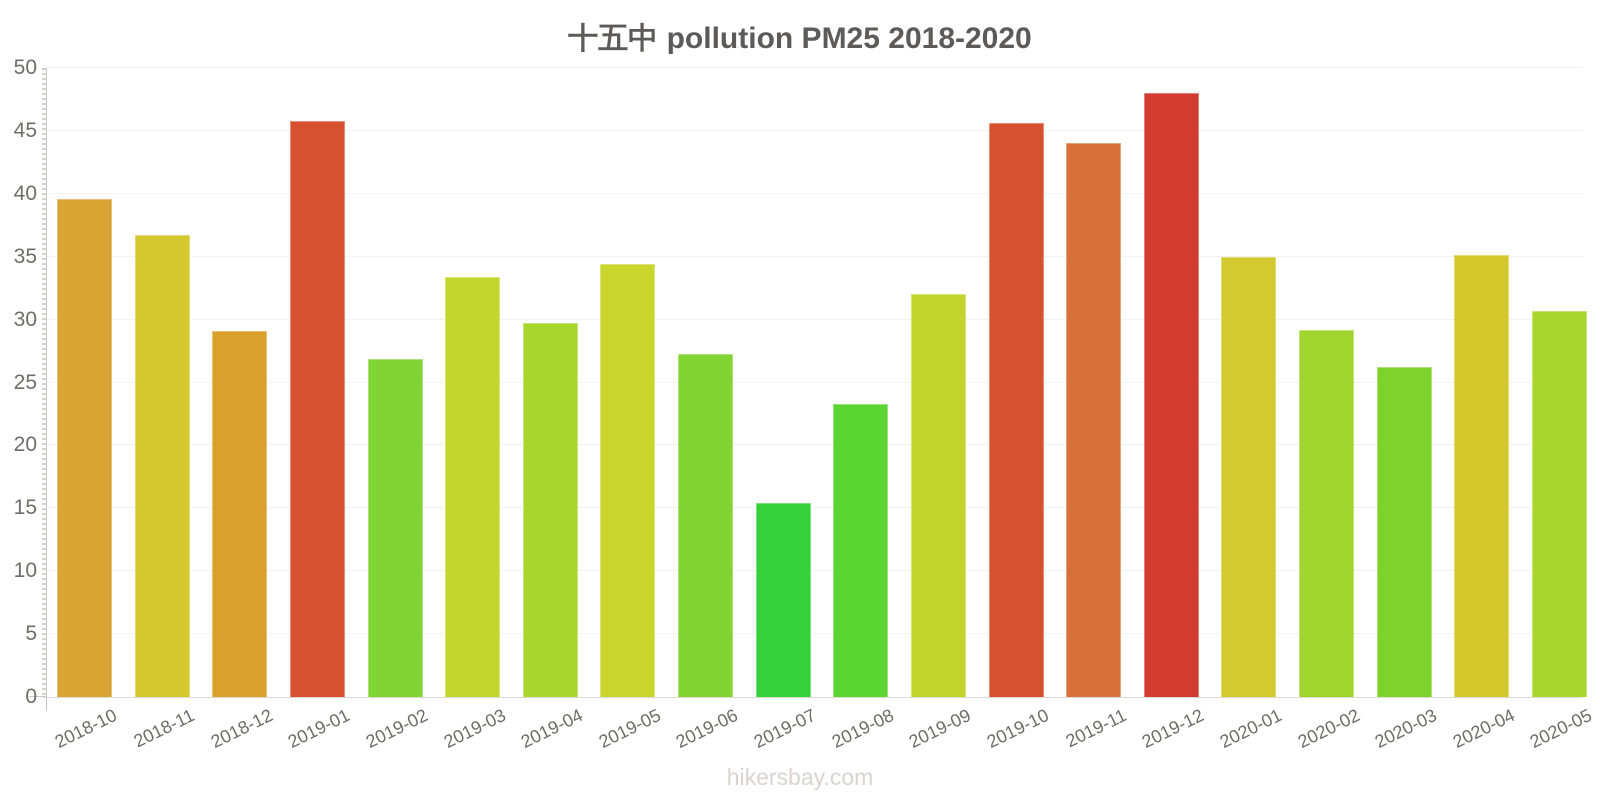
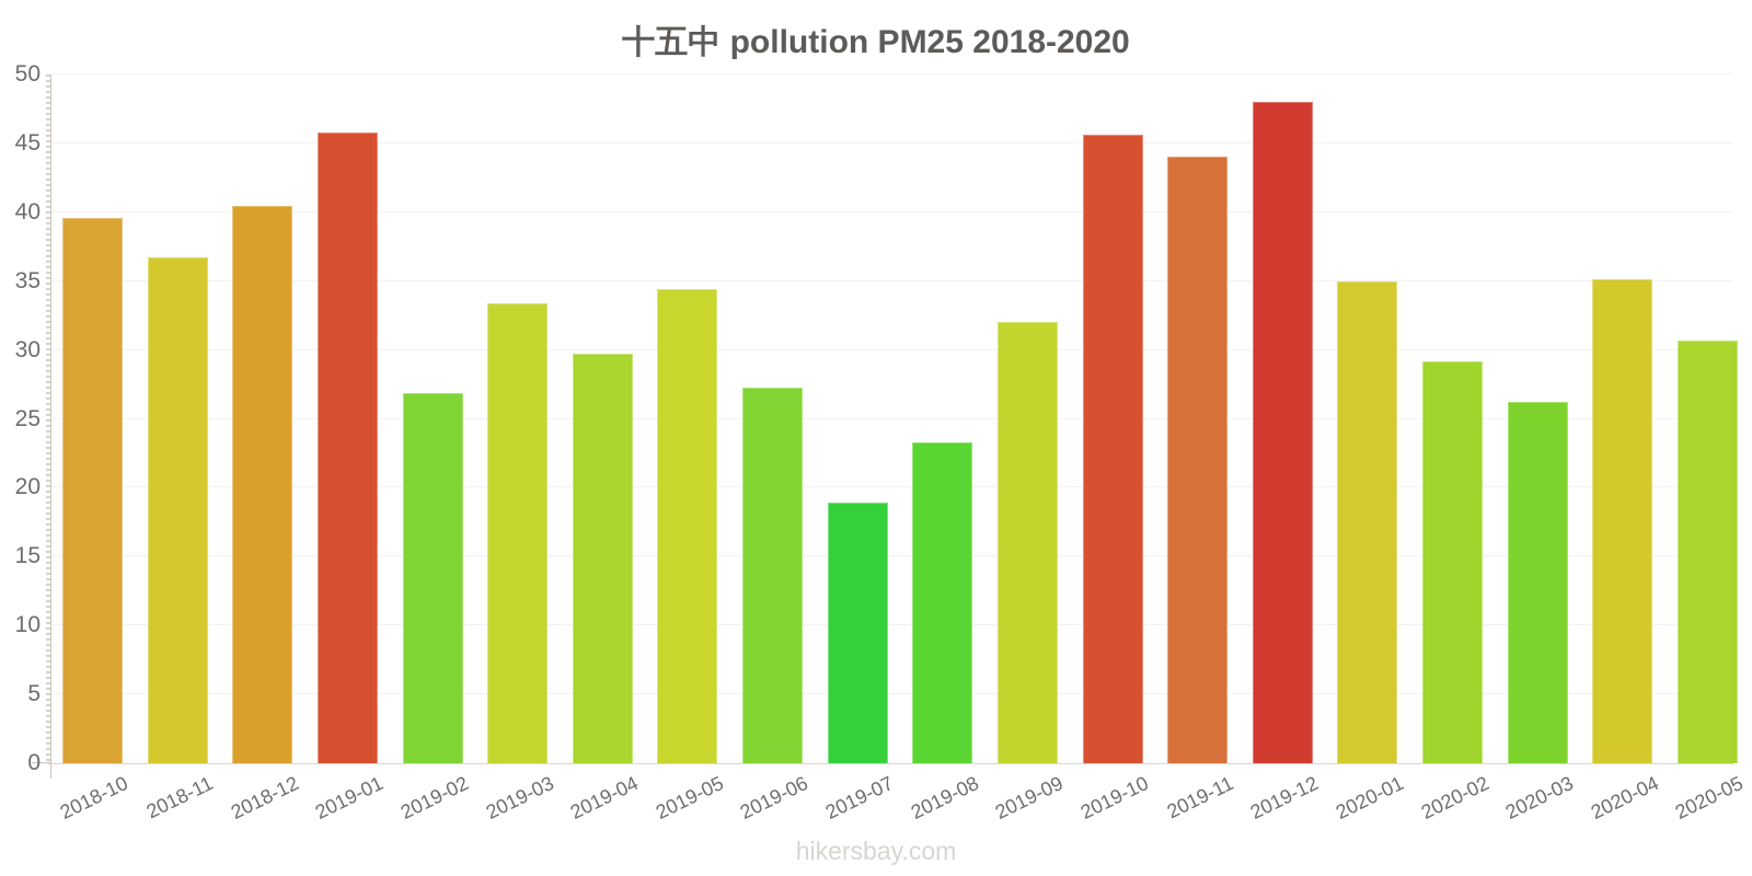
2018-12: 29.1 -> 40.5
2019-07: 15.4 -> 18.9
